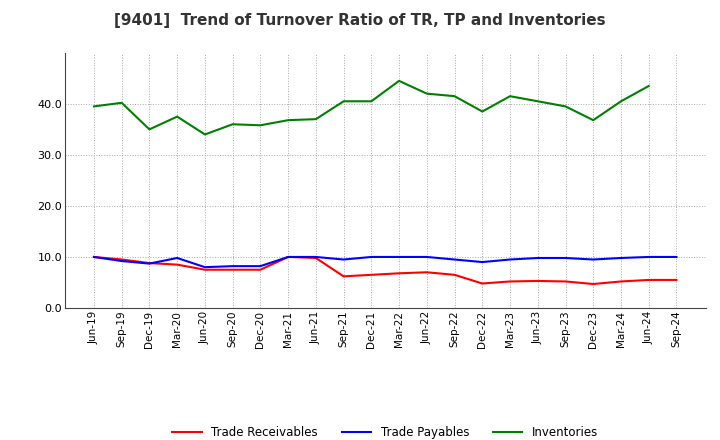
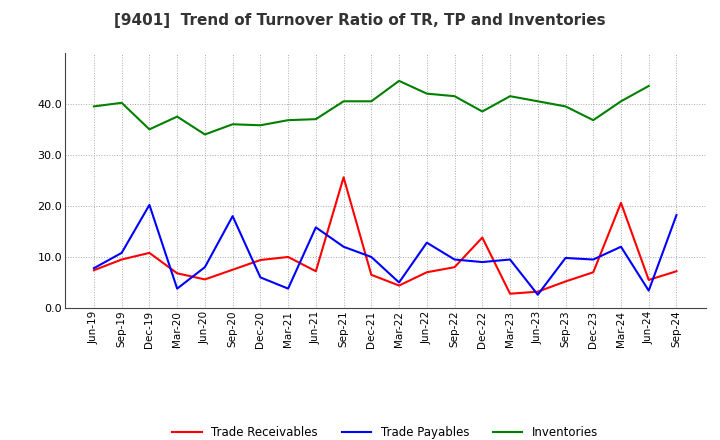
Trade Receivables/Jun-19: 10.0 -> 7.4
Trade Payables/Jun-19: 10.0 -> 7.8
Trade Payables/Sep-19: 9.2 -> 10.8
Trade Receivables/Dec-19: 8.8 -> 10.8
Trade Payables/Dec-19: 8.7 -> 20.2
Trade Receivables/Mar-20: 8.5 -> 6.8
Trade Payables/Mar-20: 9.8 -> 3.8
Trade Receivables/Jun-20: 7.5 -> 5.6
Trade Payables/Sep-20: 8.2 -> 18.0
Trade Receivables/Dec-20: 7.5 -> 9.4
Trade Payables/Dec-20: 8.2 -> 6.0
Trade Payables/Mar-21: 10.0 -> 3.8
Trade Receivables/Jun-21: 9.8 -> 7.2
Trade Payables/Jun-21: 10.0 -> 15.8
Trade Receivables/Sep-21: 6.2 -> 25.6
Trade Payables/Sep-21: 9.5 -> 12.0
Trade Receivables/Mar-22: 6.8 -> 4.4
Trade Payables/Mar-22: 10.0 -> 5.0
Trade Payables/Jun-22: 10.0 -> 12.8
Trade Receivables/Sep-22: 6.5 -> 8.0
Trade Receivables/Dec-22: 4.8 -> 13.8
Trade Receivables/Mar-23: 5.2 -> 2.8
Trade Receivables/Jun-23: 5.3 -> 3.2
Trade Payables/Jun-23: 9.8 -> 2.6
Trade Receivables/Dec-23: 4.7 -> 7.0
Trade Receivables/Mar-24: 5.2 -> 20.6
Trade Payables/Mar-24: 9.8 -> 12.0
Trade Payables/Jun-24: 10.0 -> 3.4
Trade Receivables/Sep-24: 5.5 -> 7.2
Trade Payables/Sep-24: 10.0 -> 18.2
